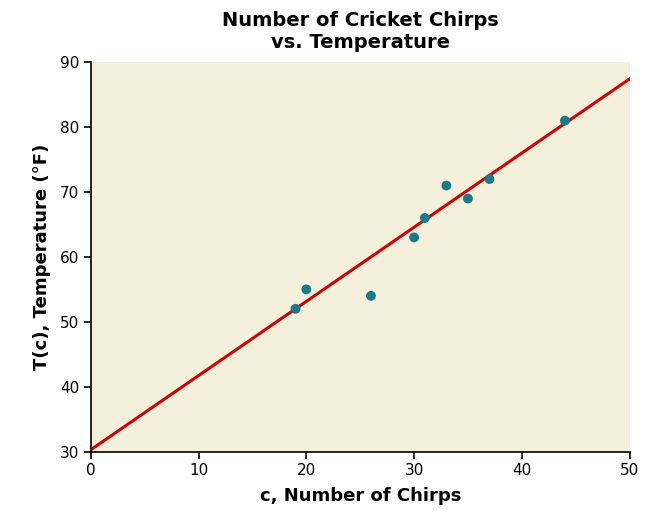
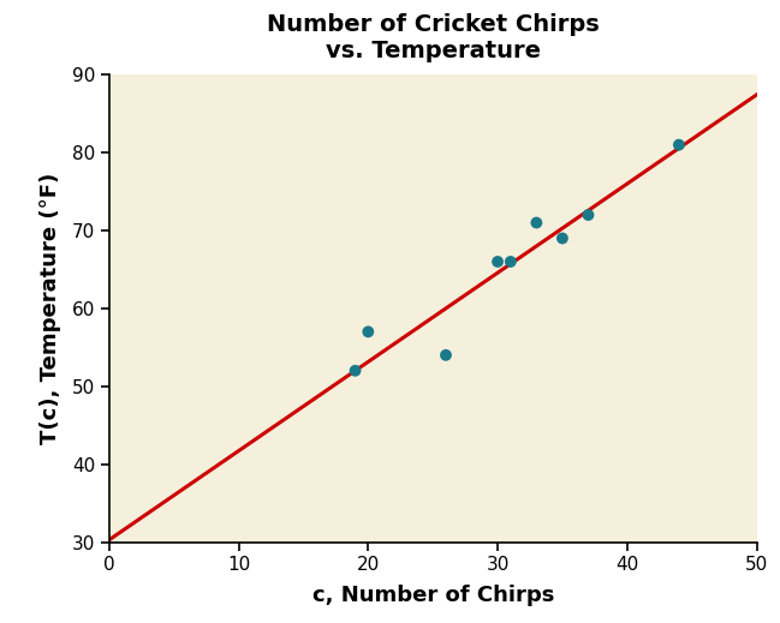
20: 55 -> 57
30: 63 -> 66
